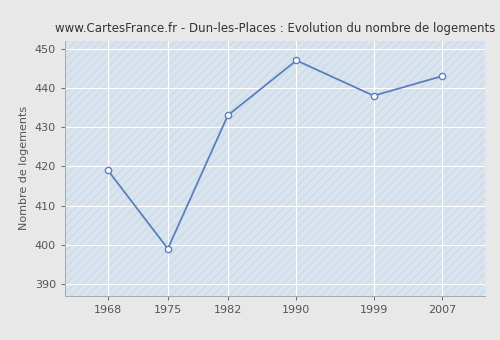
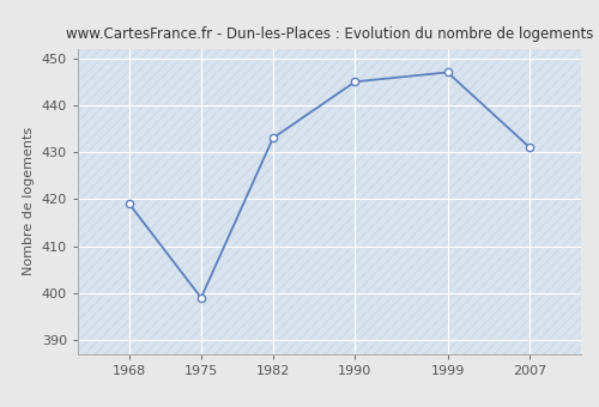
1990: 447 -> 445
1999: 438 -> 447
2007: 443 -> 431
